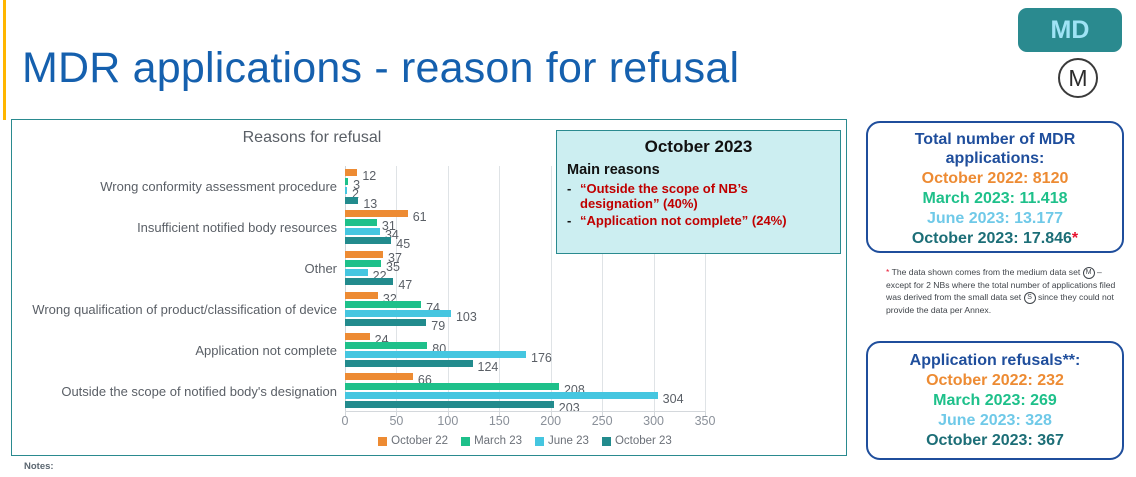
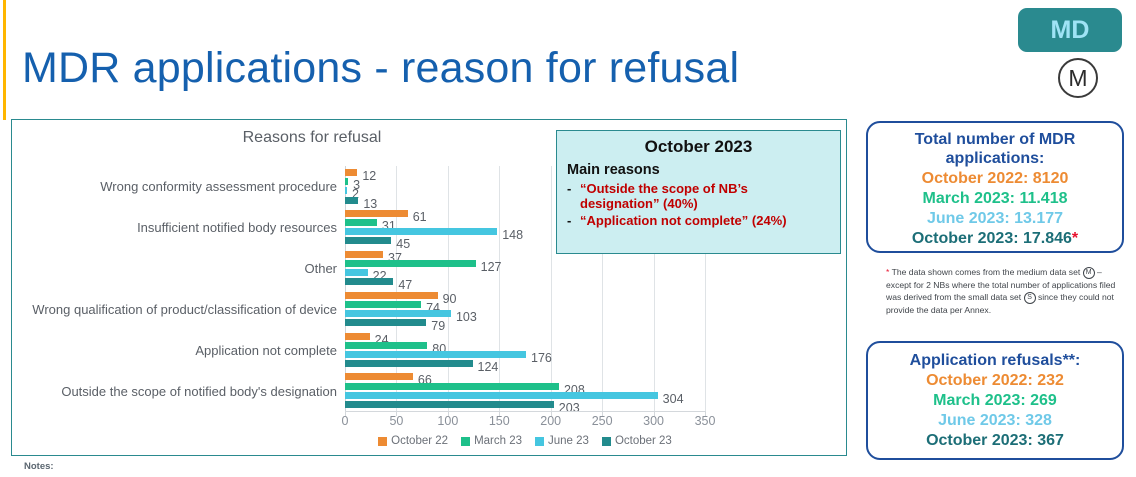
June 23/Insufficient notified body resources: 34 -> 148
March 23/Other: 35 -> 127
October 22/Wrong qualification of product/classification of device: 32 -> 90
